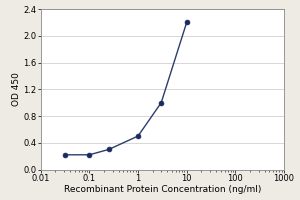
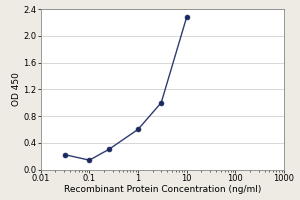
0.1: 0.22 -> 0.14
1: 0.50 -> 0.60
10: 2.20 -> 2.28
